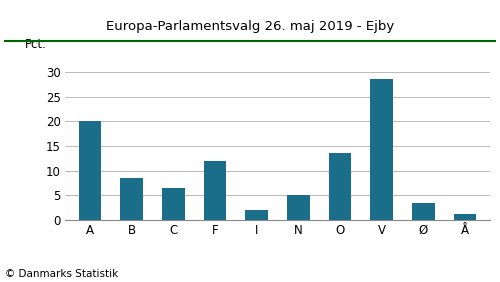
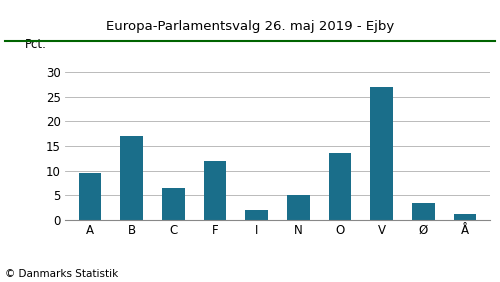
A: 20.0 -> 9.5
B: 8.5 -> 17.0
V: 28.5 -> 27.0
